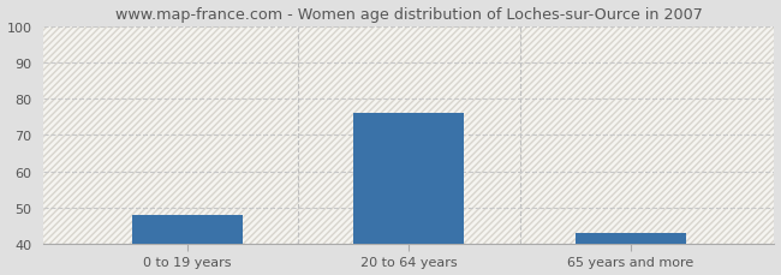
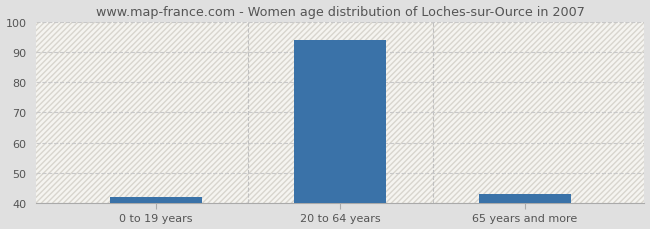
0 to 19 years: 48 -> 42
20 to 64 years: 76 -> 94
